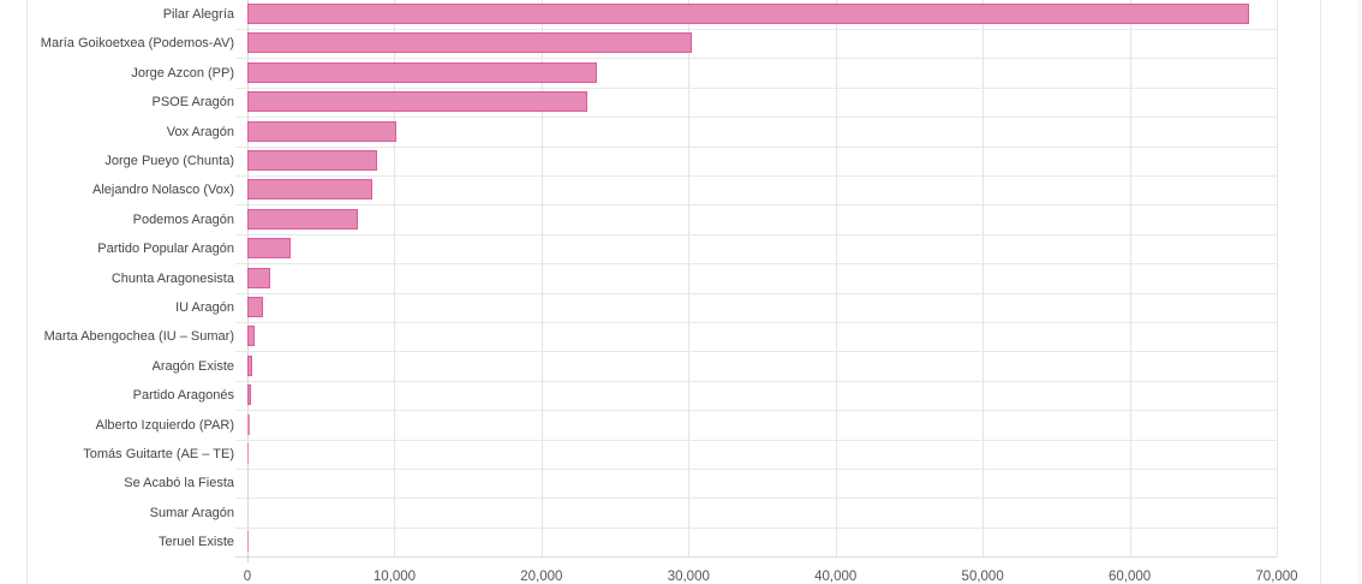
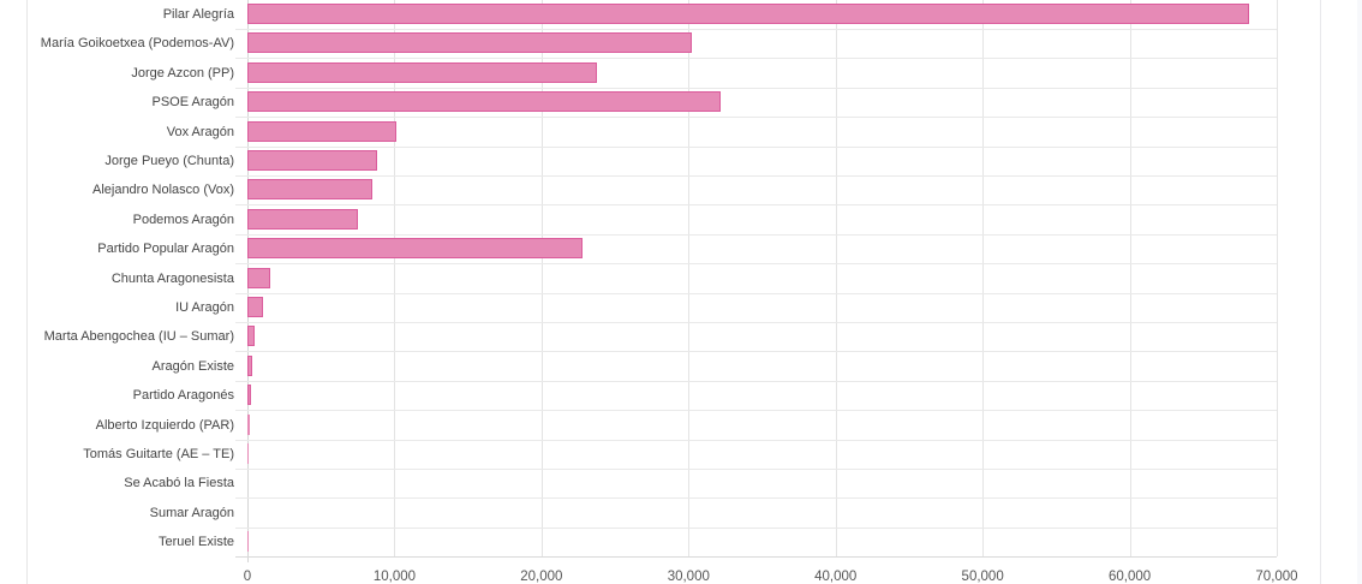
PSOE Aragón: 23100 -> 32200
Partido Popular Aragón: 3000 -> 22800
